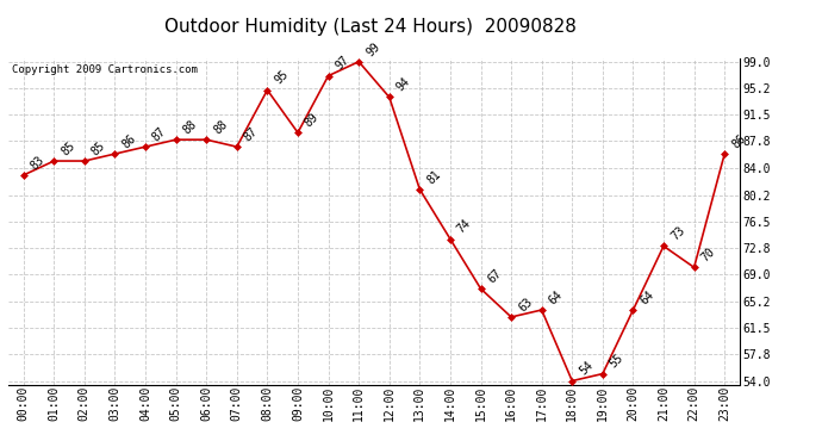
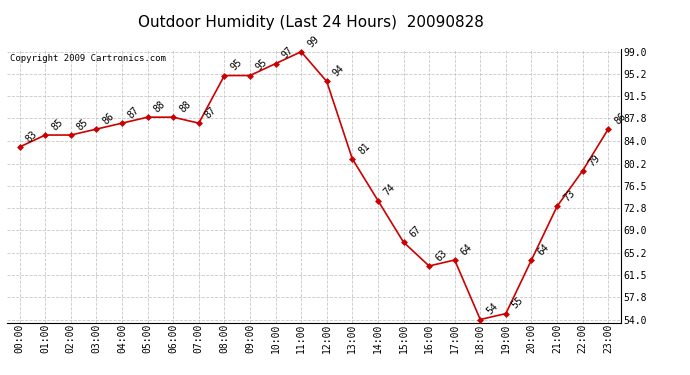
09:00: 89 -> 95
22:00: 70 -> 79
